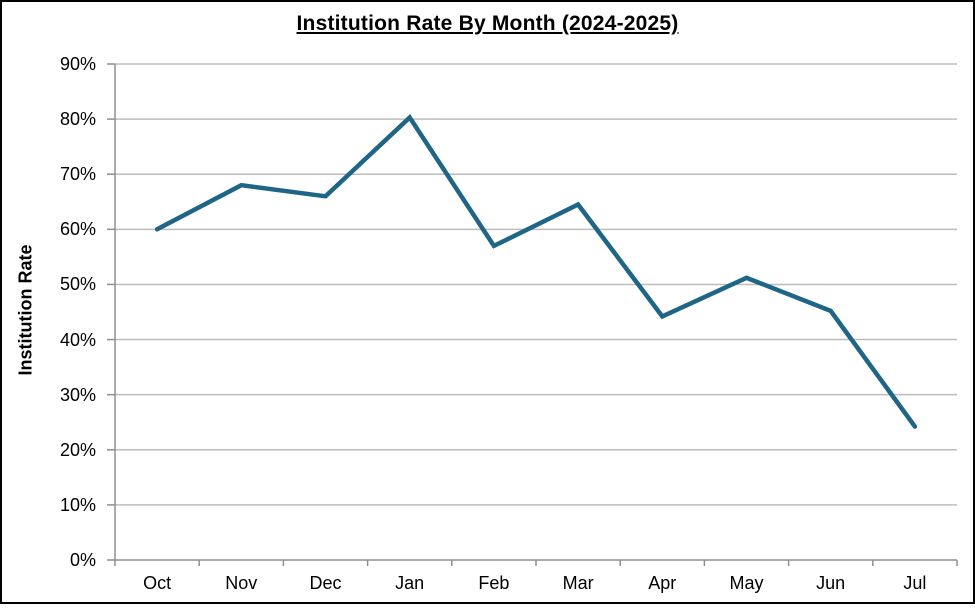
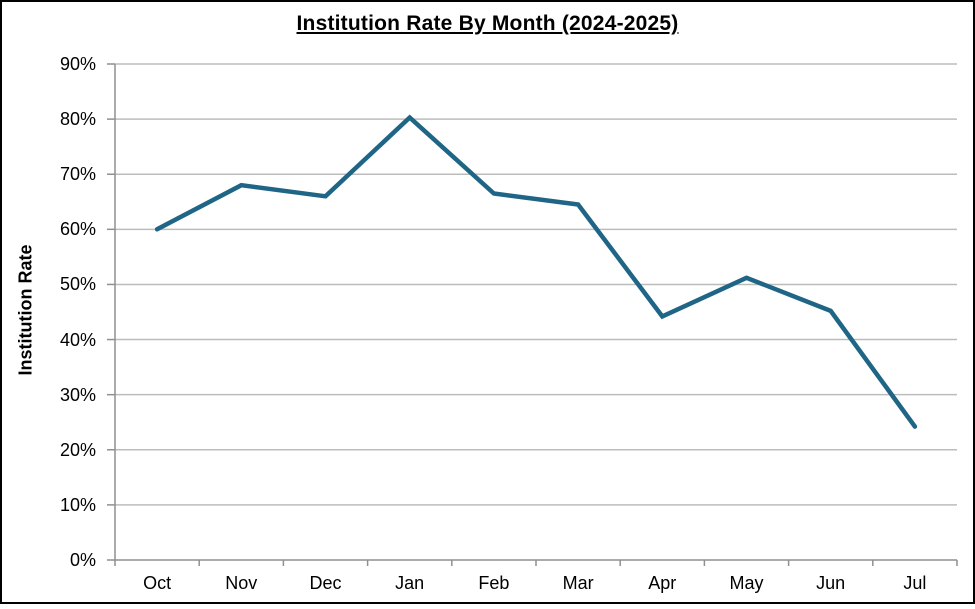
Feb: 57% -> 66%
